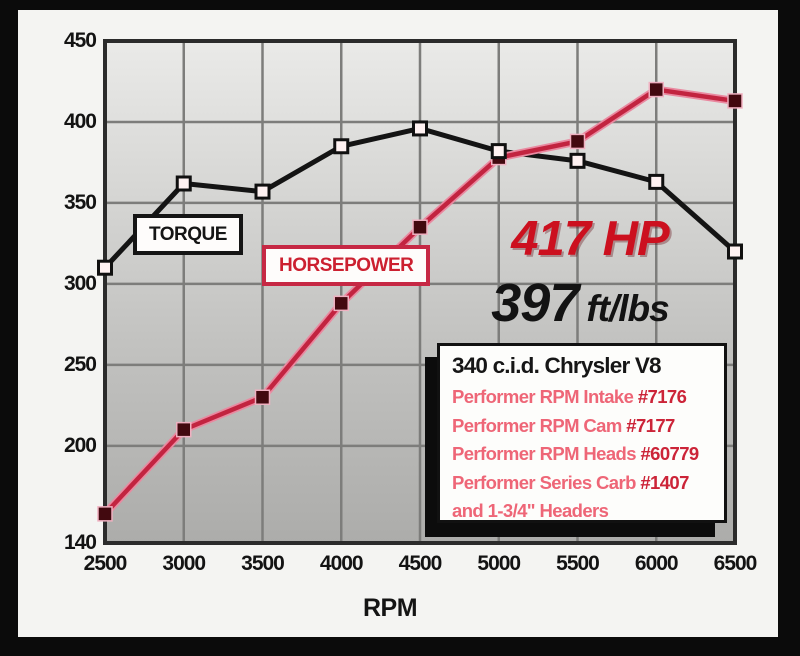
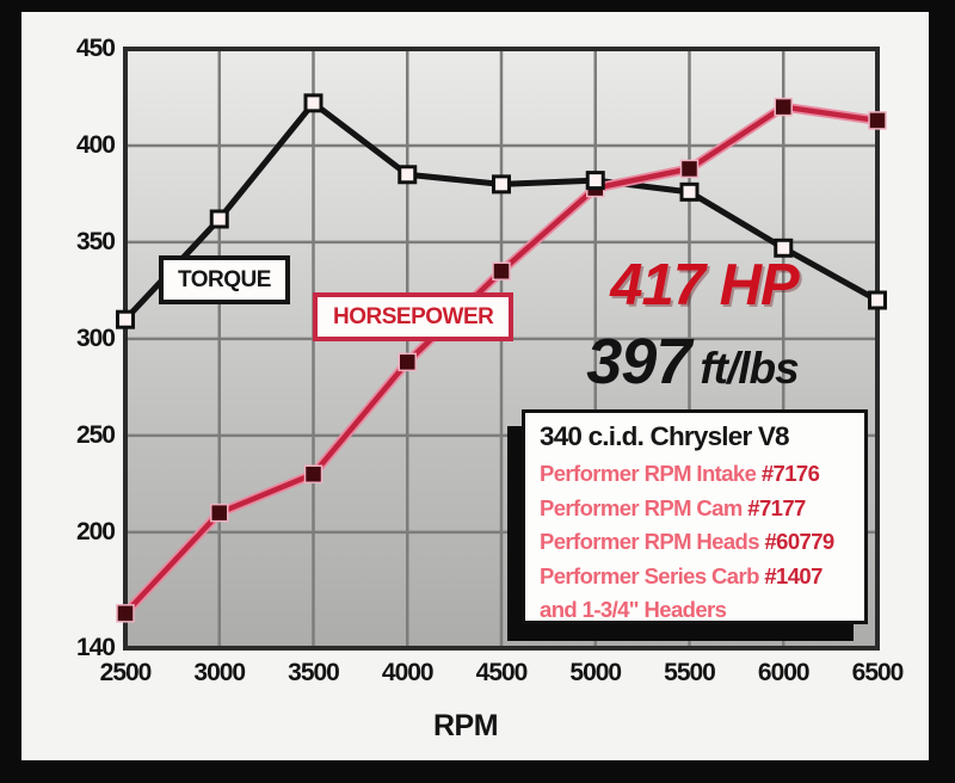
TORQUE/3500: 357 -> 422
TORQUE/4500: 396 -> 380
TORQUE/6000: 363 -> 347
